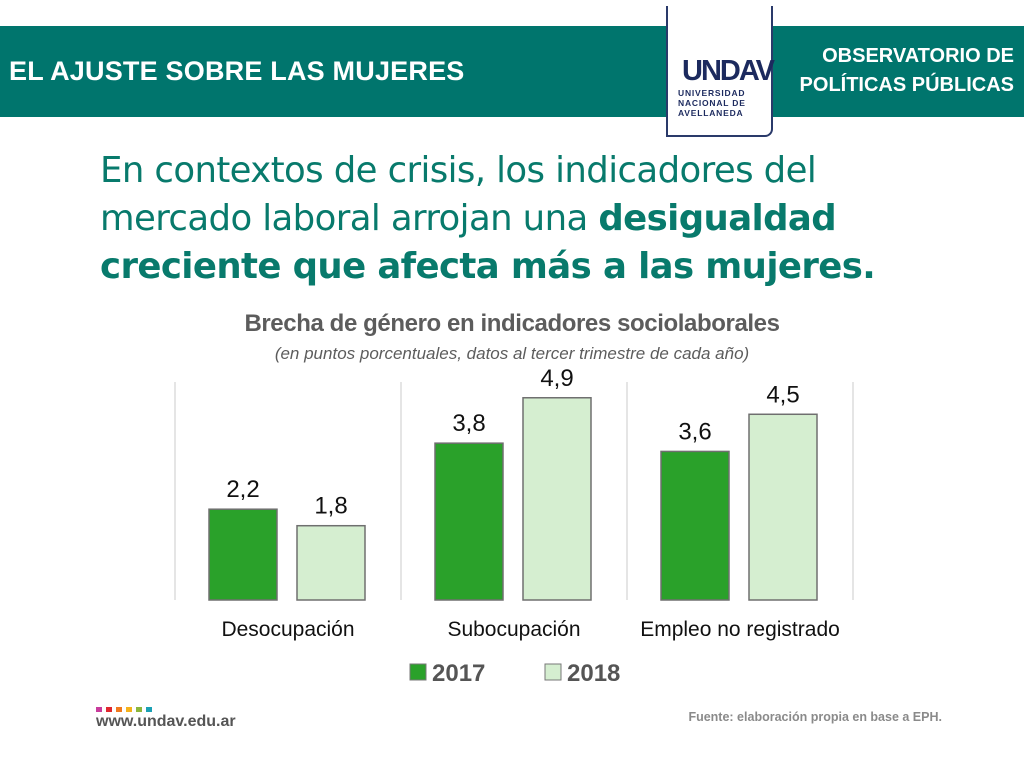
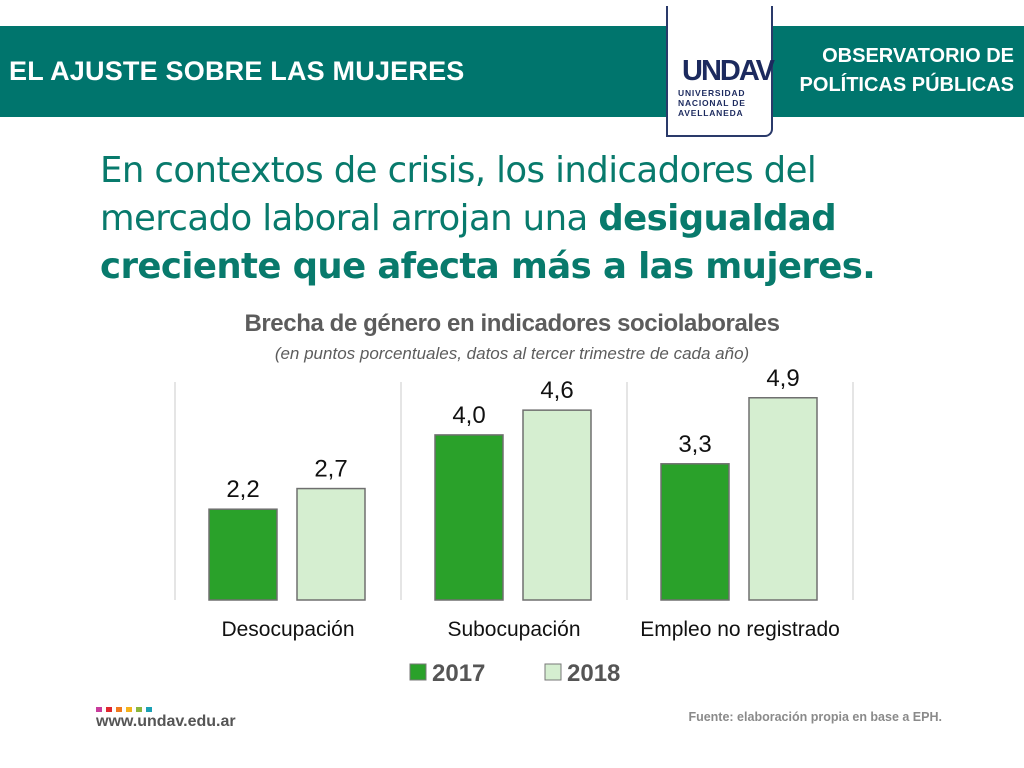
2018/Desocupación: 1,8 -> 2,7
2017/Subocupación: 3,8 -> 4,0
2018/Subocupación: 4,9 -> 4,6
2017/Empleo no registrado: 3,6 -> 3,3
2018/Empleo no registrado: 4,5 -> 4,9
